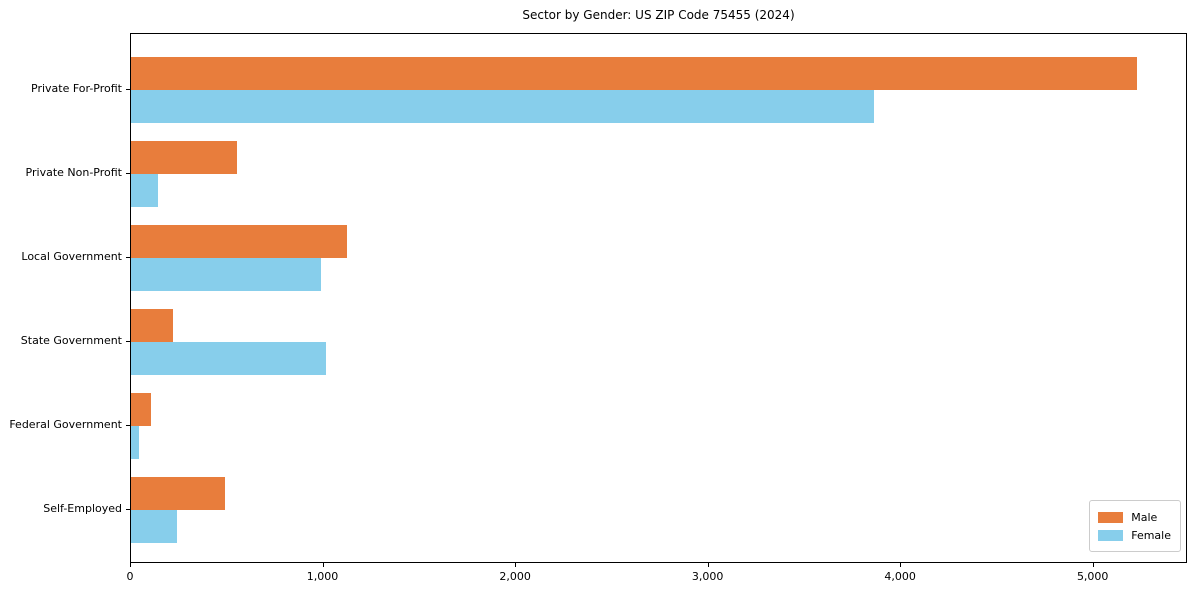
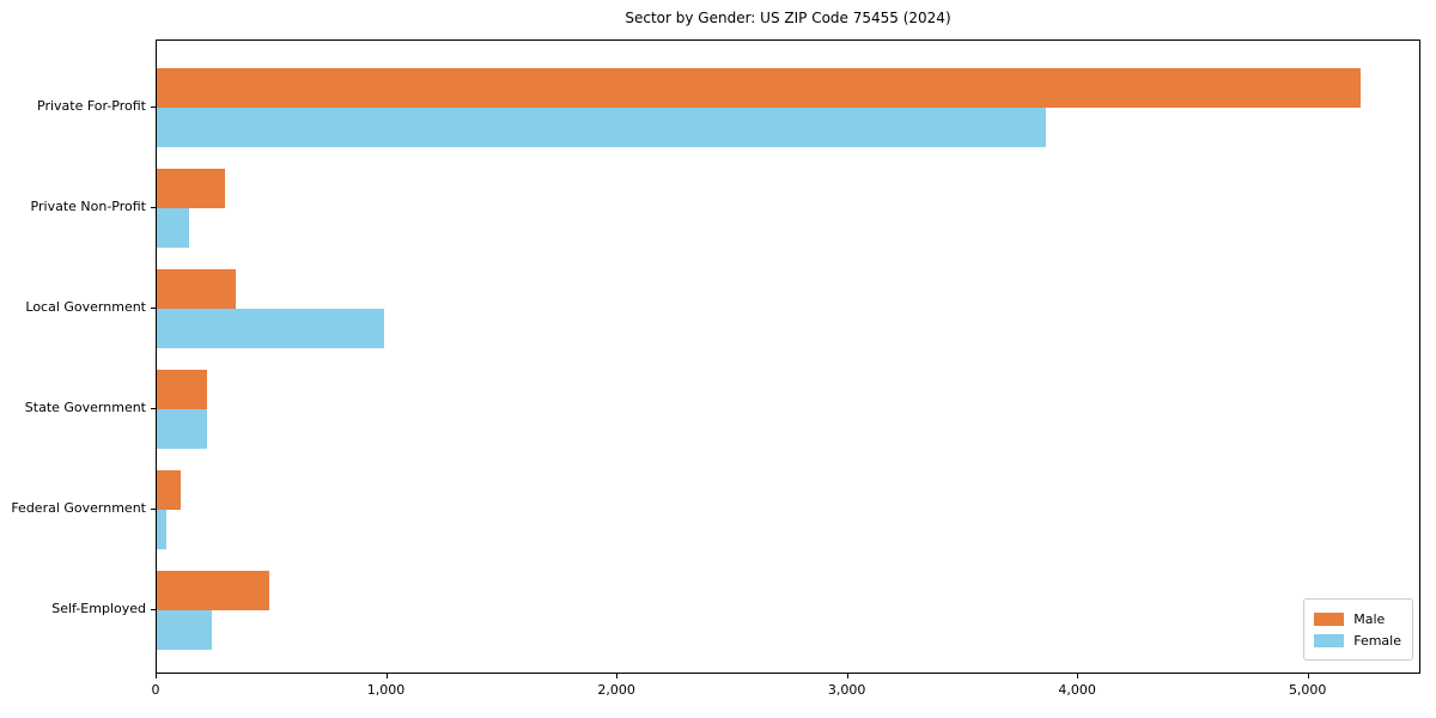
Male/Private Non-Profit: 550 -> 300
Male/Local Government: 1120 -> 340
Female/State Government: 1010 -> 220
